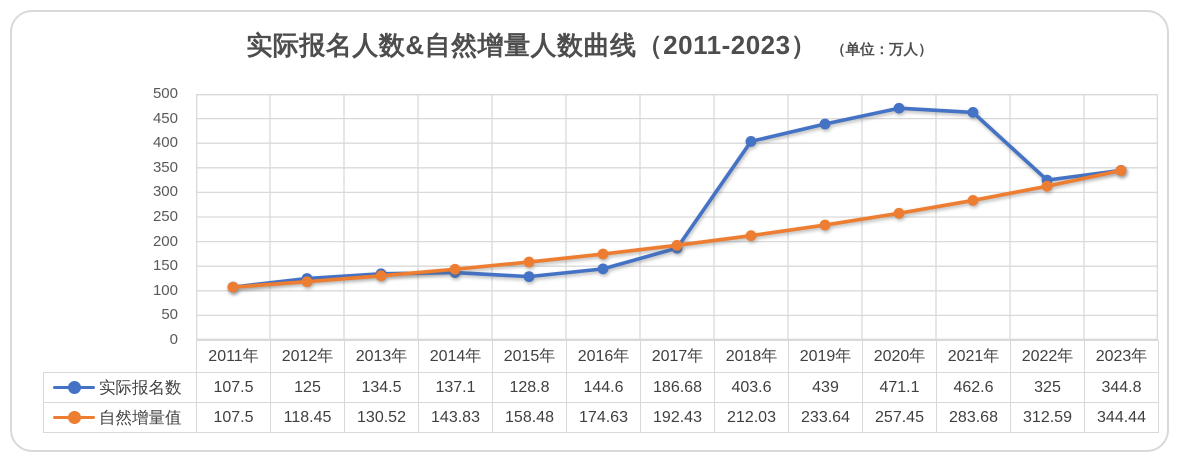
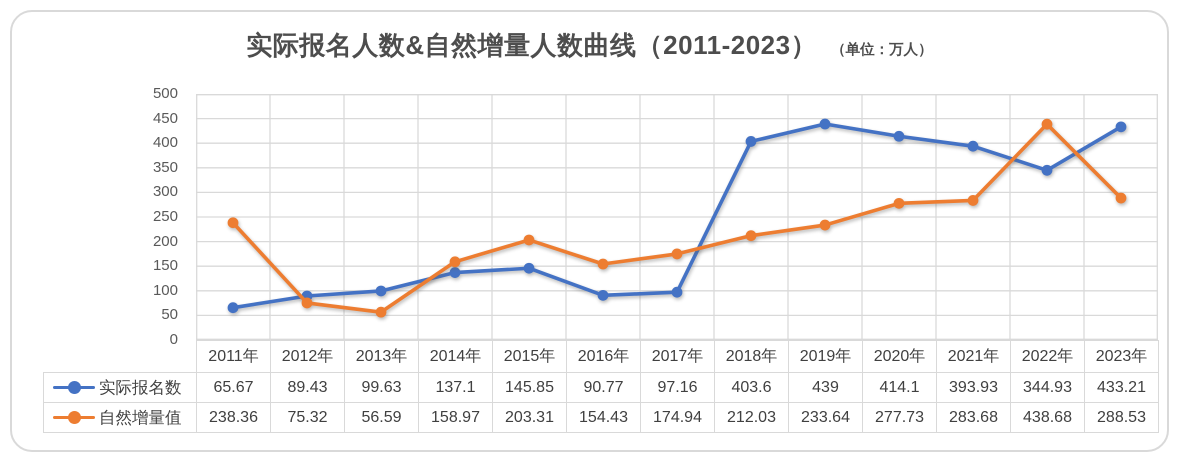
实际报名数/2011年: 107.5 -> 65.67
自然增量值/2011年: 107.5 -> 238.36
实际报名数/2012年: 125 -> 89.43
自然增量值/2012年: 118.45 -> 75.32
实际报名数/2013年: 134.5 -> 99.63
自然增量值/2013年: 130.52 -> 56.59
自然增量值/2014年: 143.83 -> 158.97
实际报名数/2015年: 128.8 -> 145.85
自然增量值/2015年: 158.48 -> 203.31
实际报名数/2016年: 144.6 -> 90.77
自然增量值/2016年: 174.63 -> 154.43
实际报名数/2017年: 186.68 -> 97.16
自然增量值/2017年: 192.43 -> 174.94
实际报名数/2020年: 471.1 -> 414.1
自然增量值/2020年: 257.45 -> 277.73
实际报名数/2021年: 462.6 -> 393.93
实际报名数/2022年: 325 -> 344.93
自然增量值/2022年: 312.59 -> 438.68
实际报名数/2023年: 344.8 -> 433.21
自然增量值/2023年: 344.44 -> 288.53
